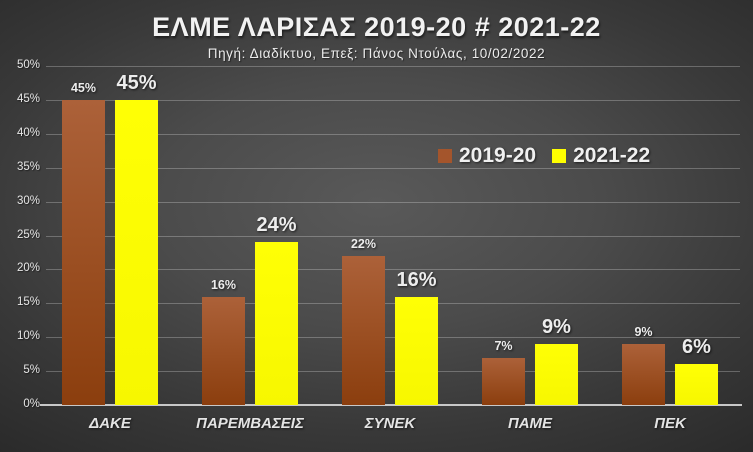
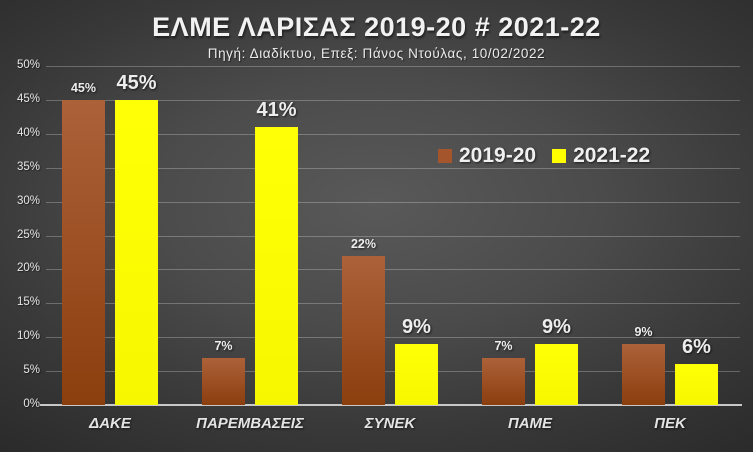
2019-20/ΠΑΡΕΜΒΑΣΕΙΣ: 16% -> 7%
2021-22/ΠΑΡΕΜΒΑΣΕΙΣ: 24% -> 41%
2021-22/ΣΥΝΕΚ: 16% -> 9%
